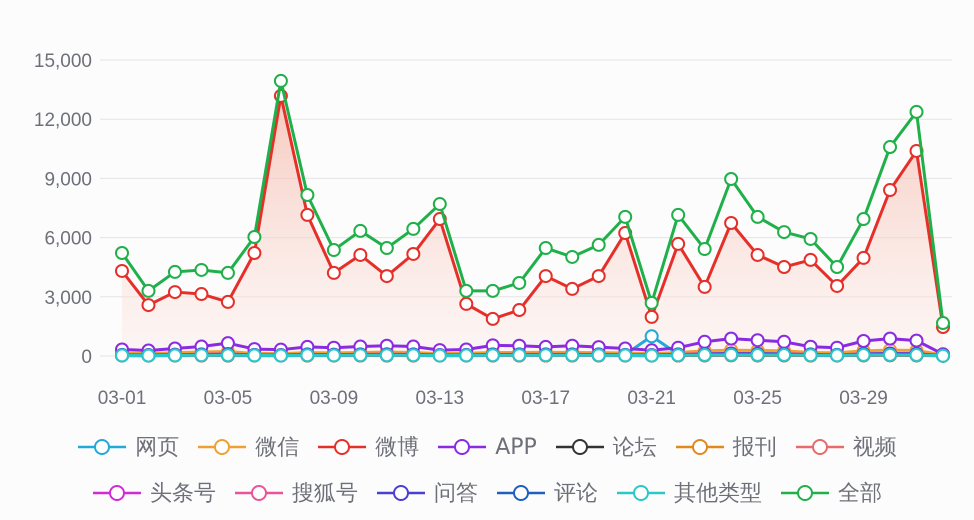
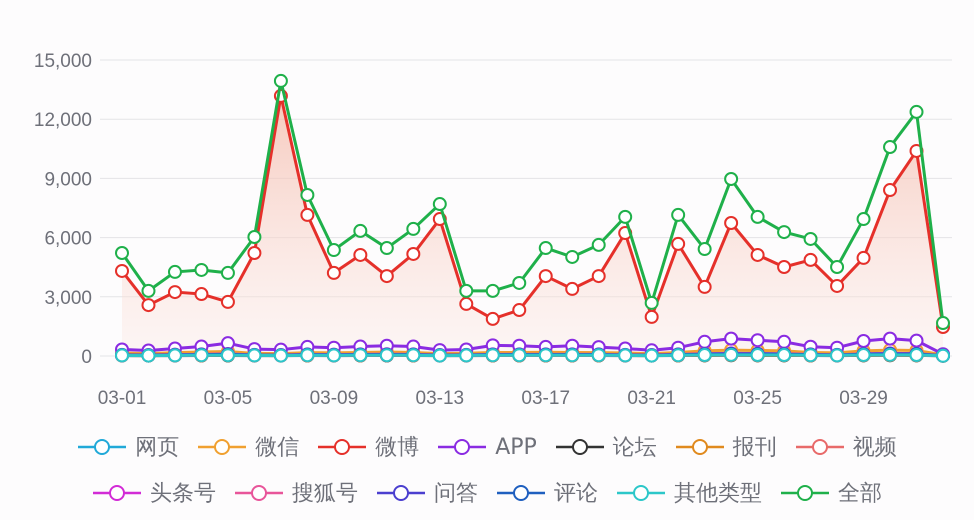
网页/03-21: 1000 -> 100
